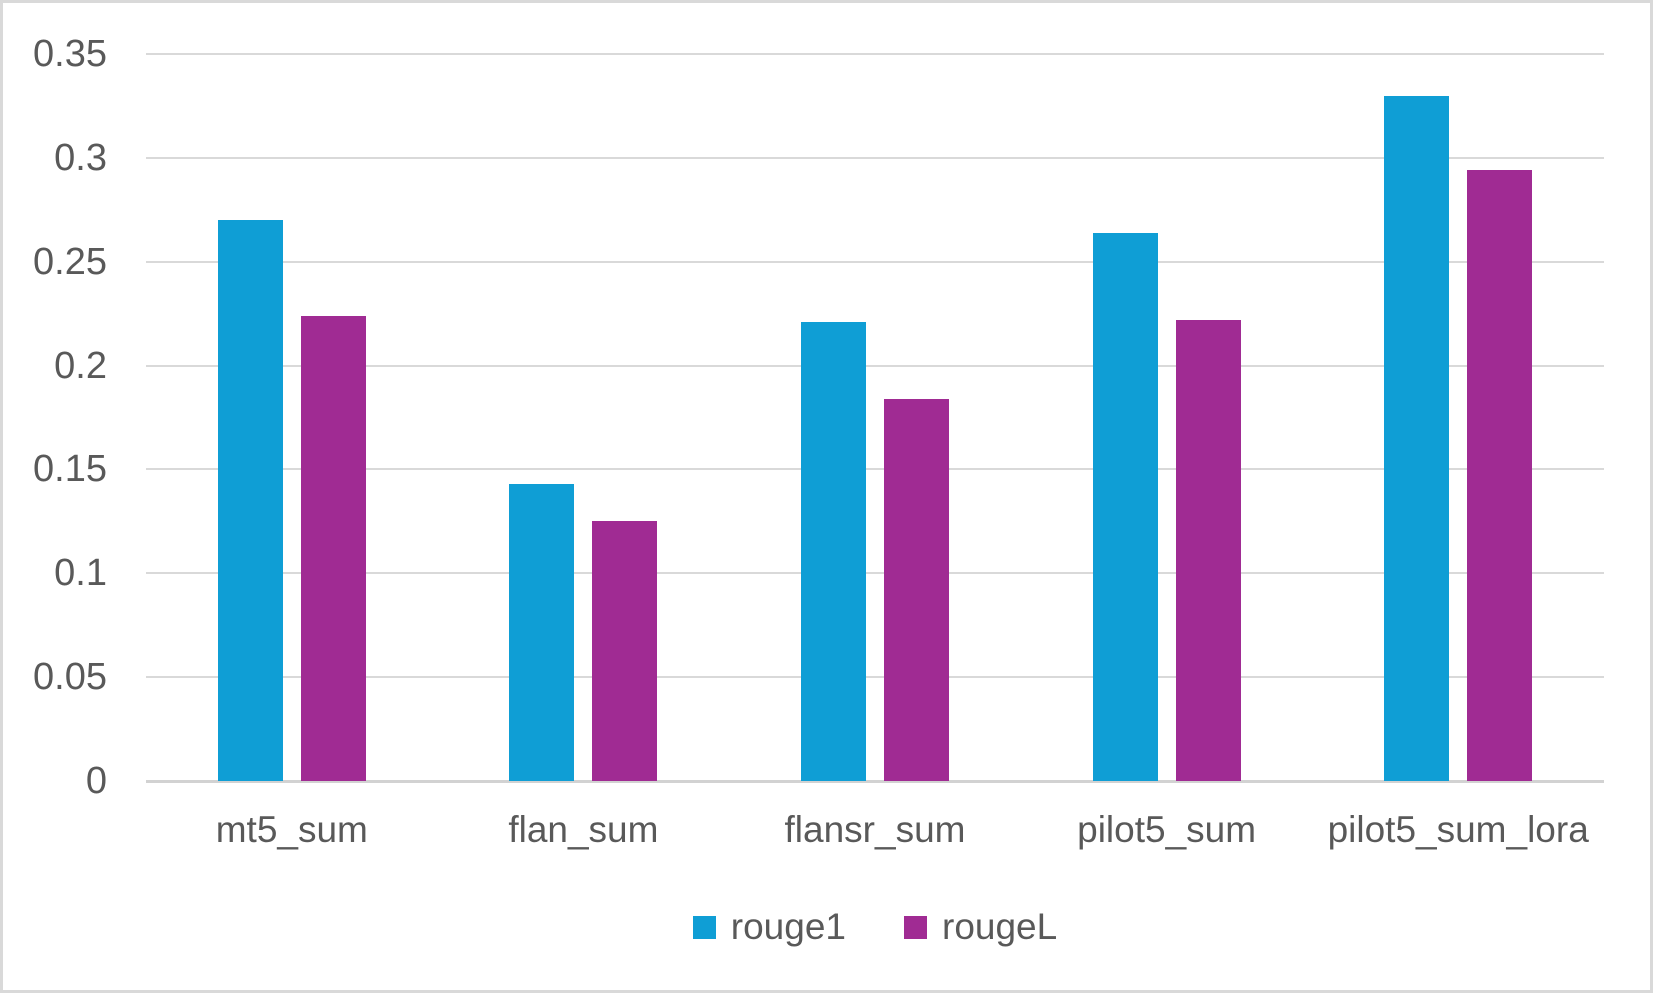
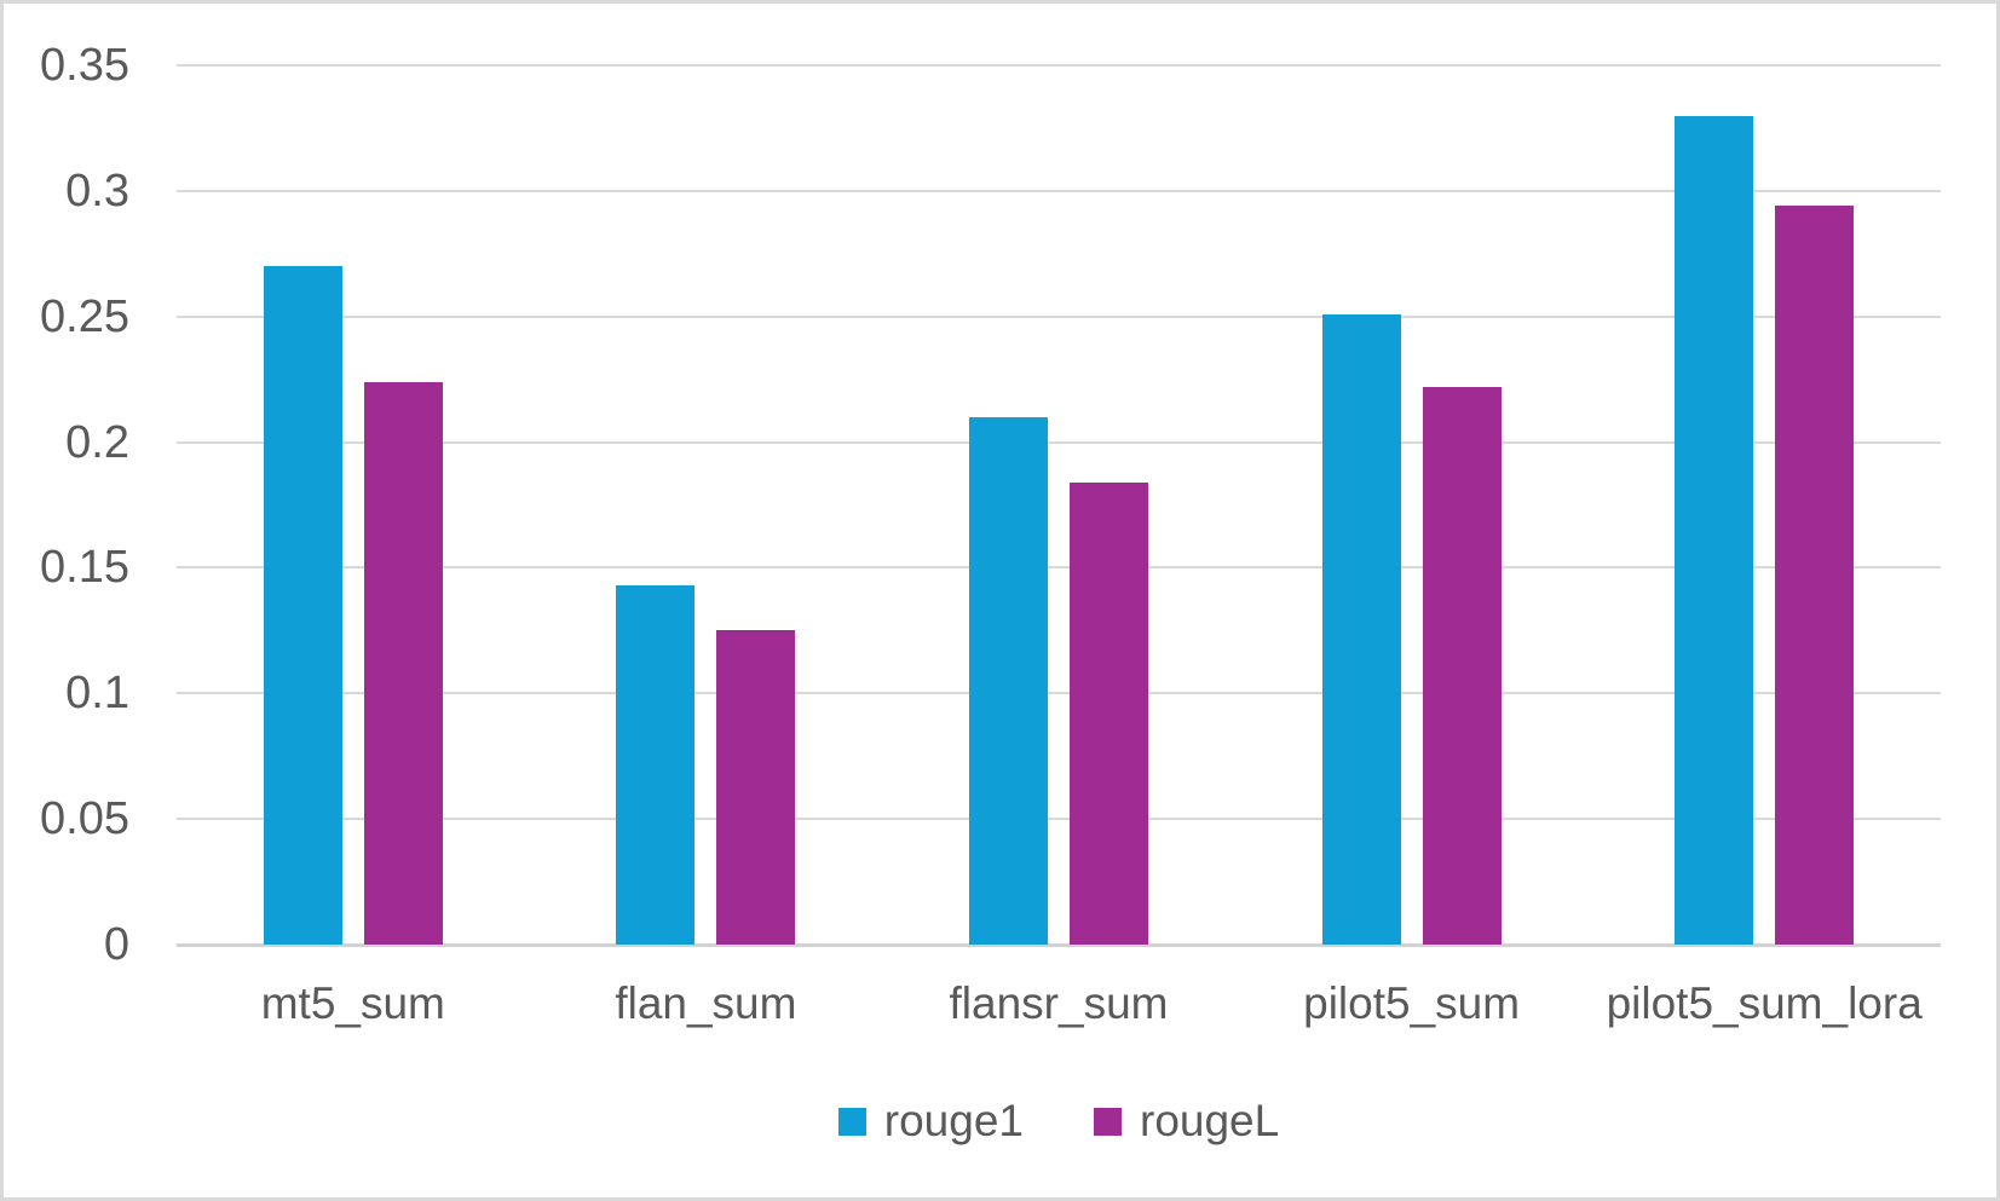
rouge1/flansr_sum: 0.221 -> 0.210
rouge1/pilot5_sum: 0.264 -> 0.251
